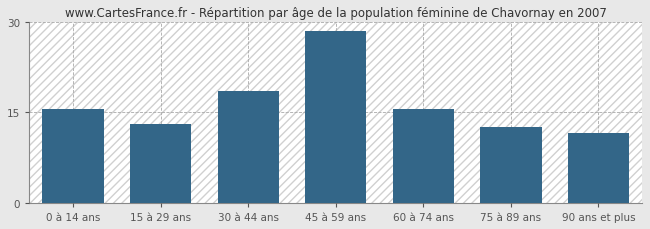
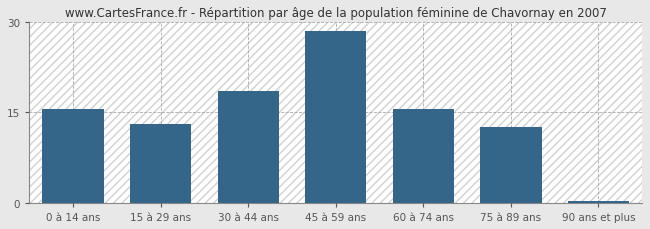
90 ans et plus: 11.6 -> 0.3
